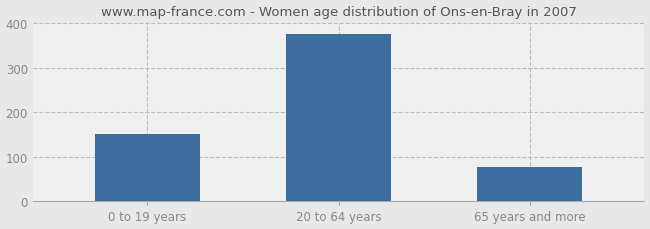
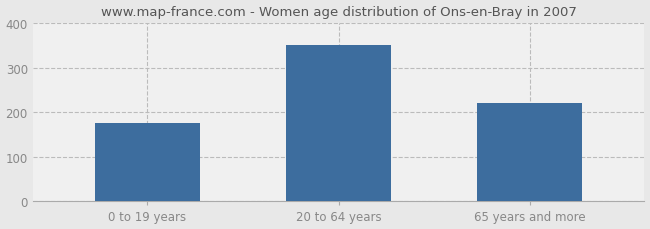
0 to 19 years: 150 -> 175
20 to 64 years: 375 -> 350
65 years and more: 78 -> 220
